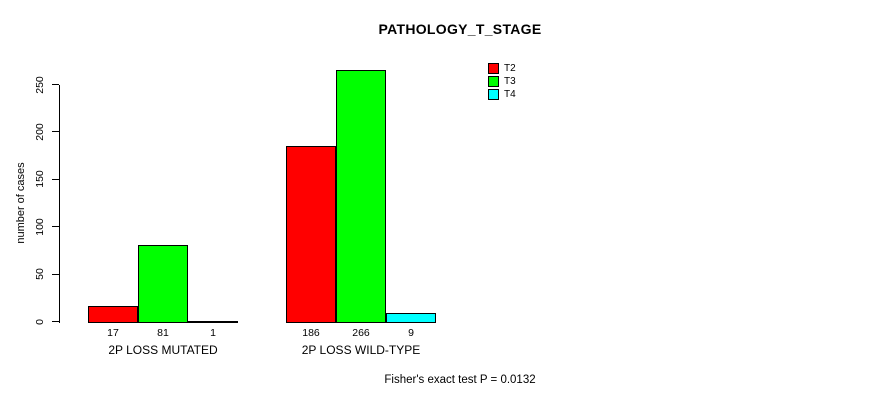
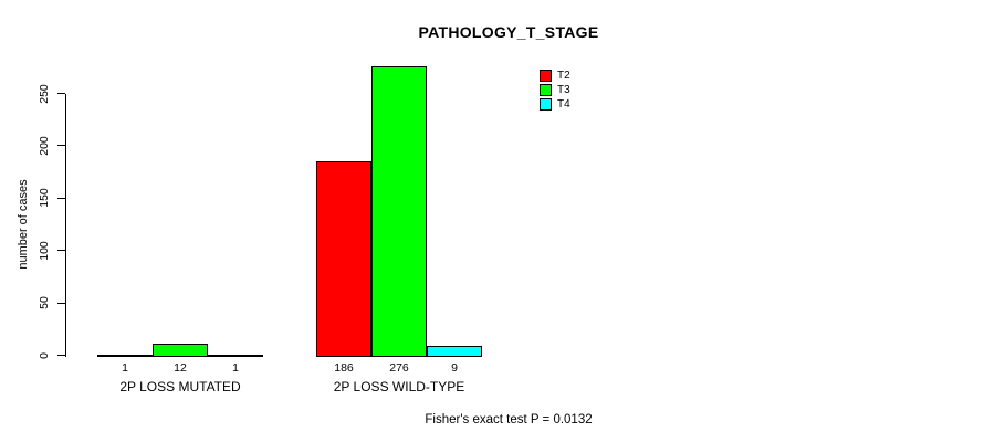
T2/2P LOSS MUTATED: 17 -> 1
T3/2P LOSS MUTATED: 81 -> 12
T3/2P LOSS WILD-TYPE: 266 -> 276
